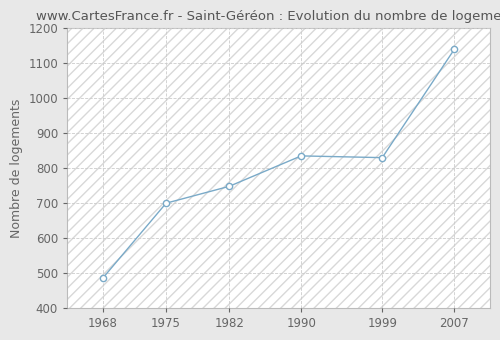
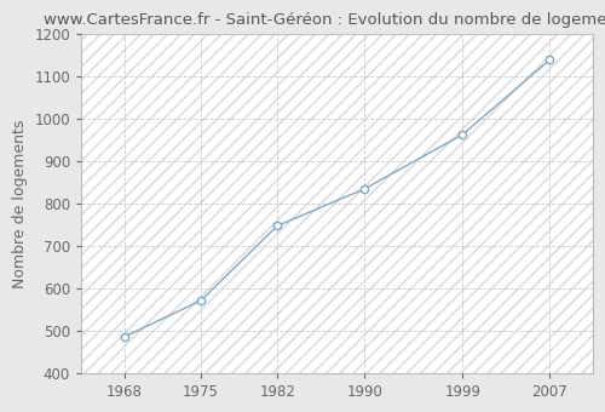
1975: 700 -> 572
1999: 830 -> 963
